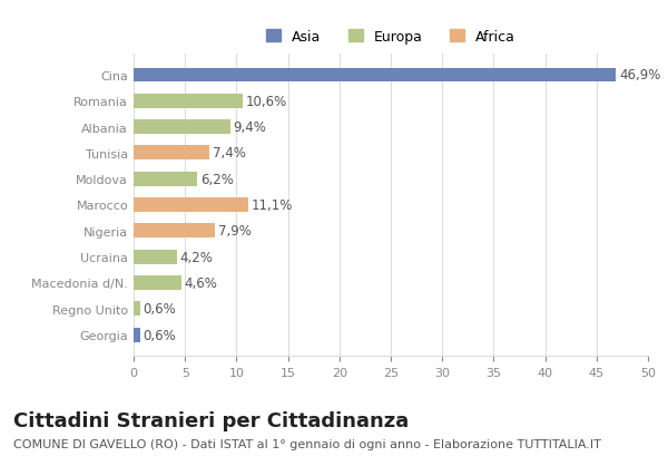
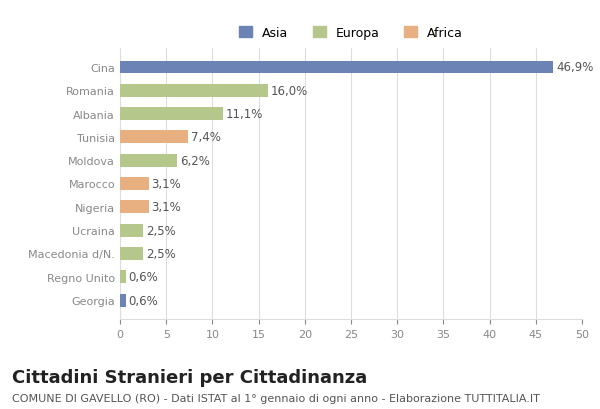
Romania: 10,6% -> 16,0%
Albania: 9,4% -> 11,1%
Marocco: 11,1% -> 3,1%
Nigeria: 7,9% -> 3,1%
Ucraina: 4,2% -> 2,5%
Macedonia d/N.: 4,6% -> 2,5%
